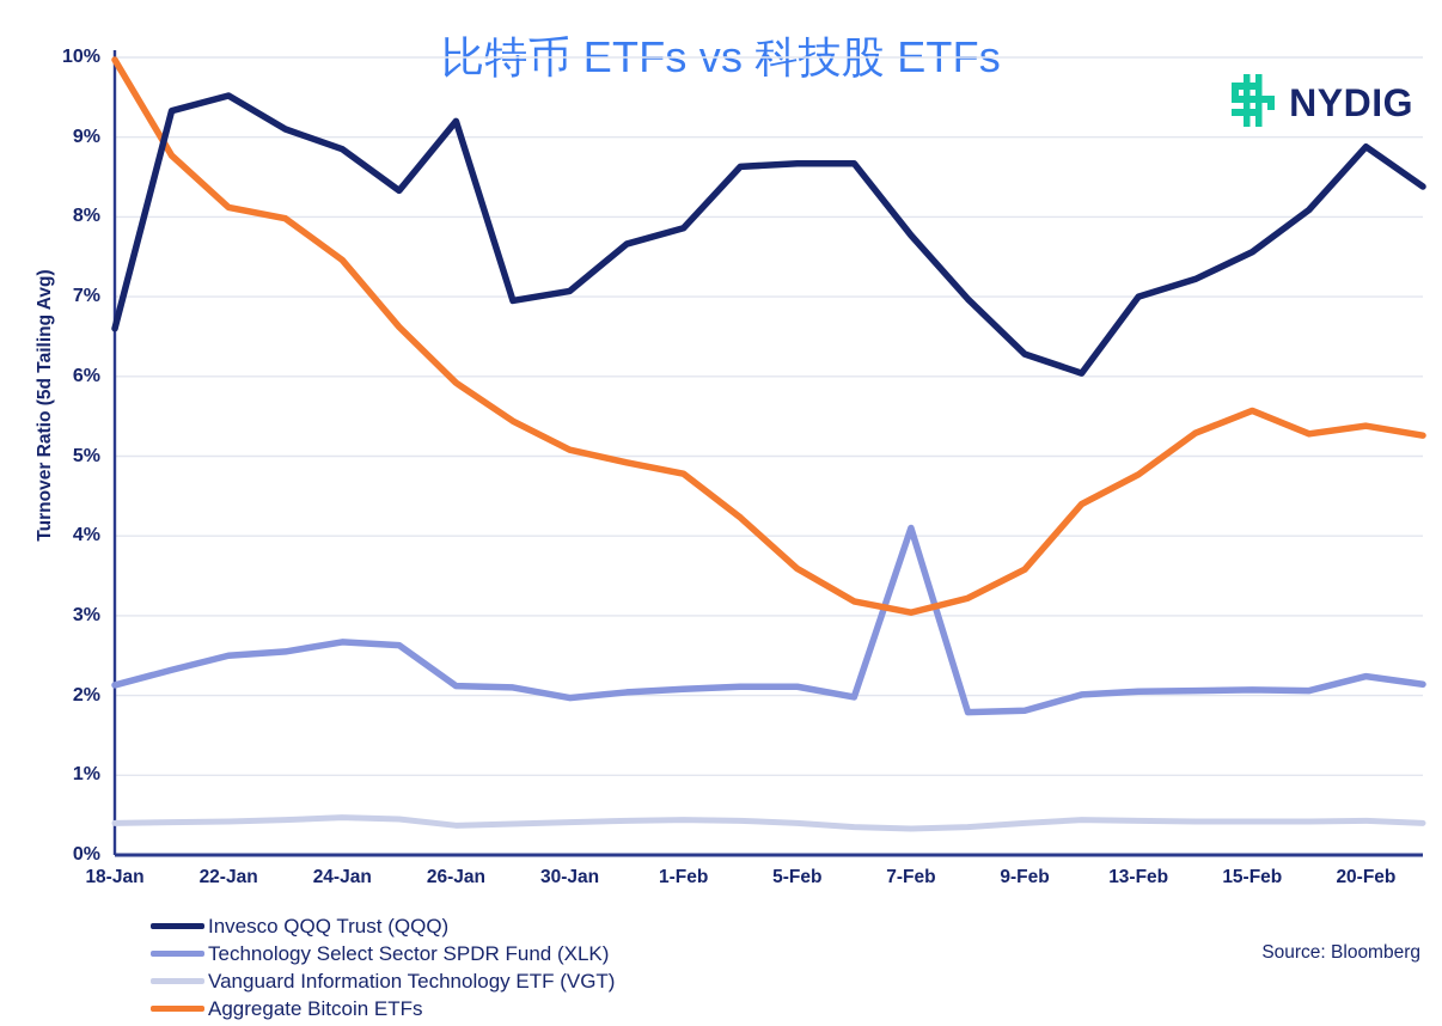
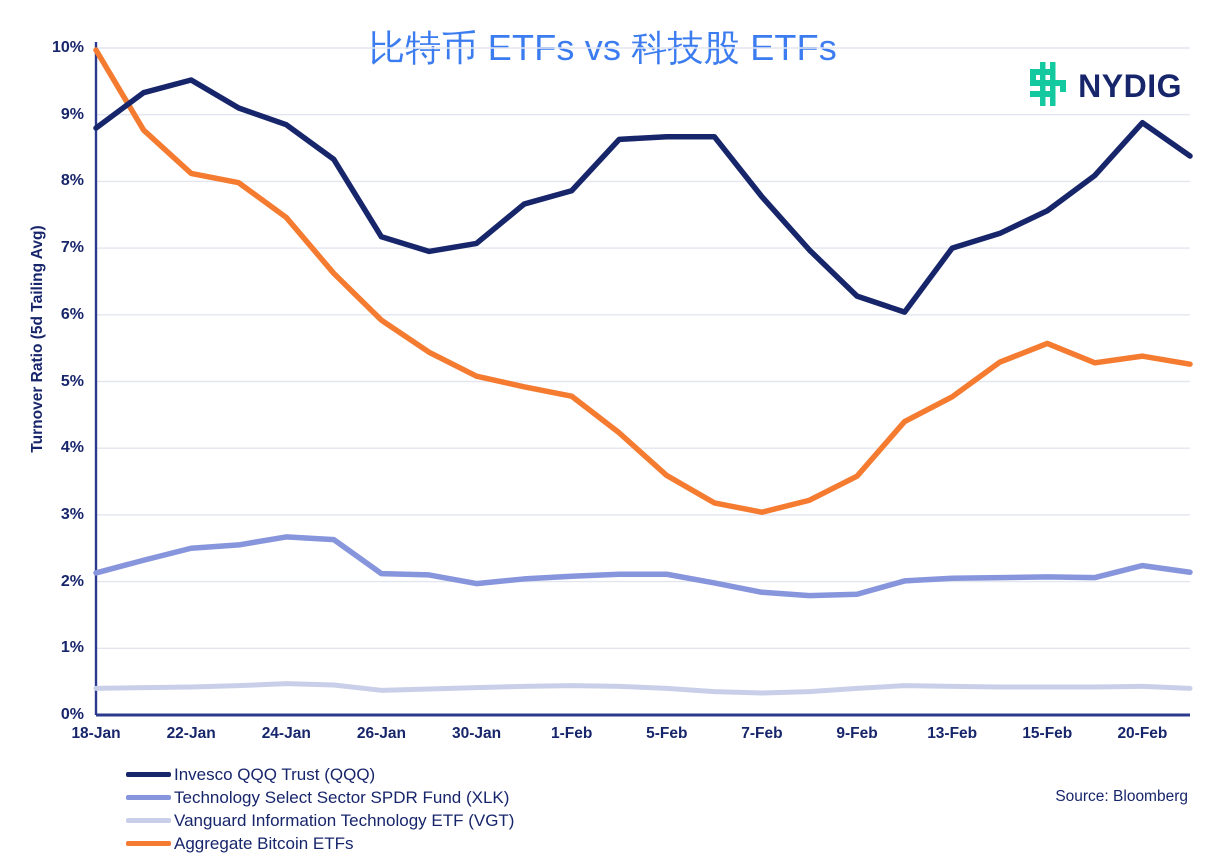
Invesco QQQ Trust (QQQ)/18-Jan: 6.6% -> 8.8%
Invesco QQQ Trust (QQQ)/26-Jan: 9.2% -> 7.2%
Technology Select Sector SPDR Fund (XLK)/7-Feb: 4.1% -> 1.8%
